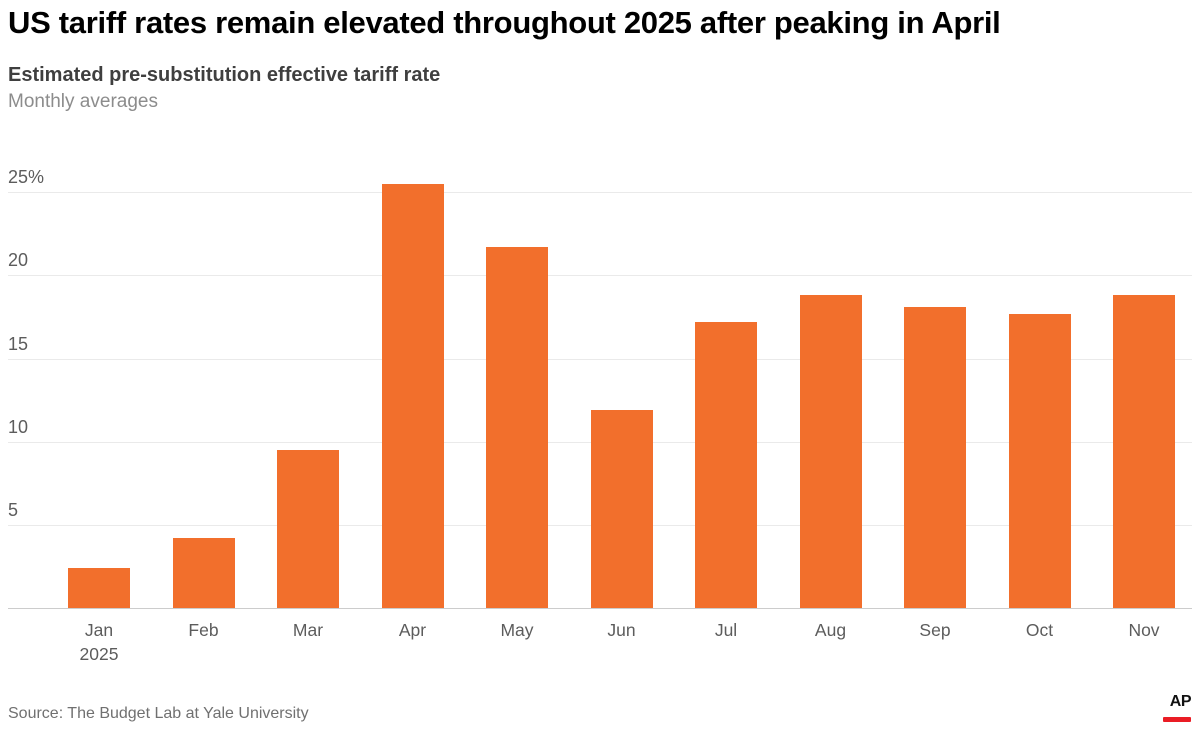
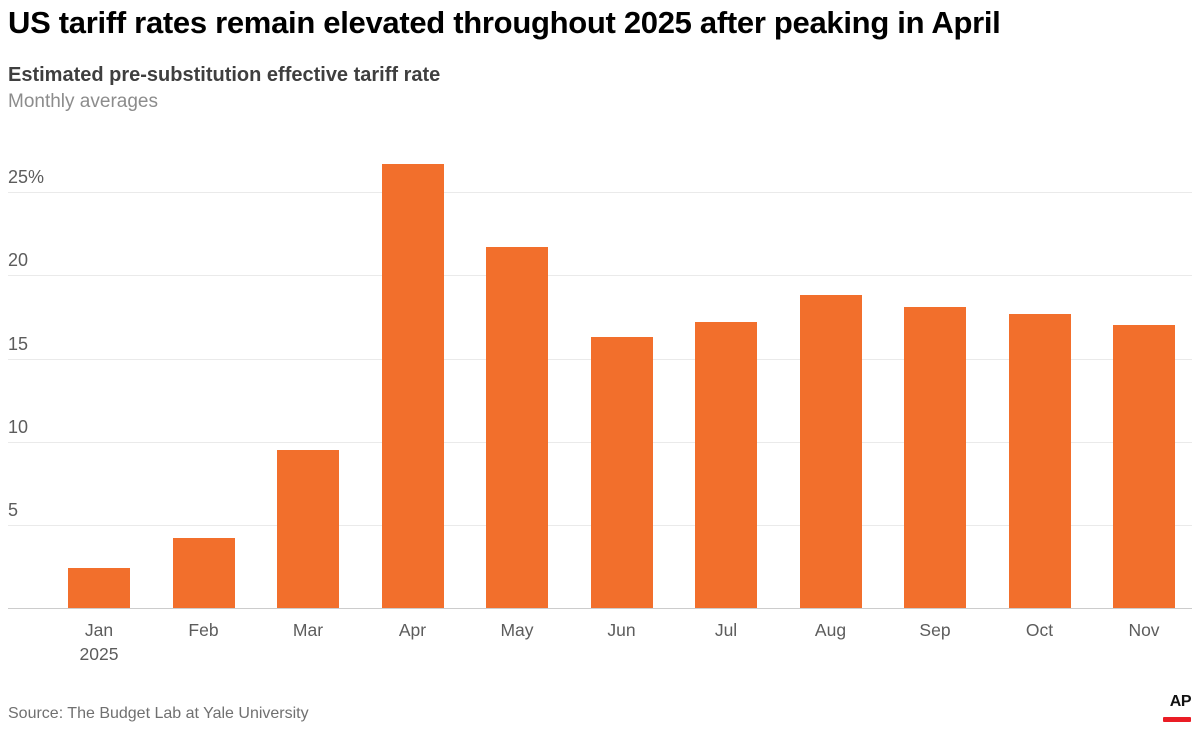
Apr: 25.5% -> 26.7%
Jun: 11.9% -> 16.3%
Nov: 18.8% -> 17.0%
